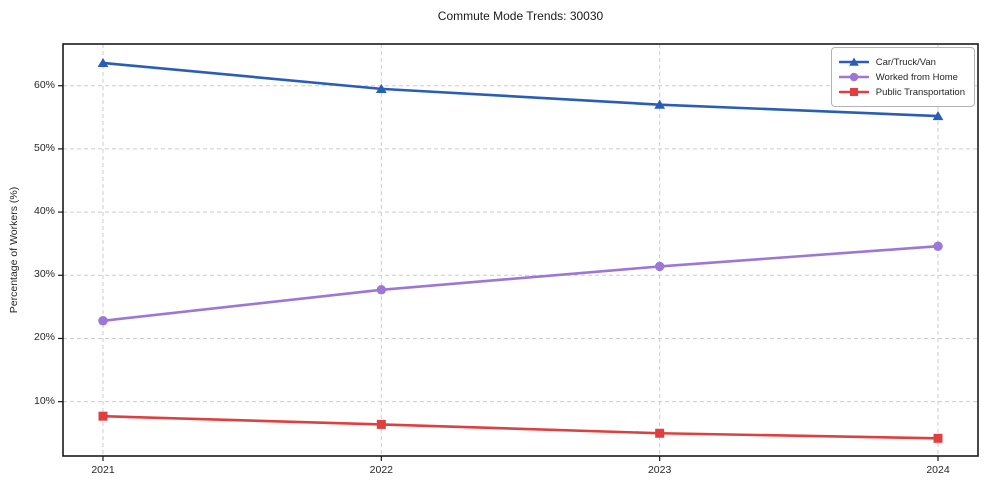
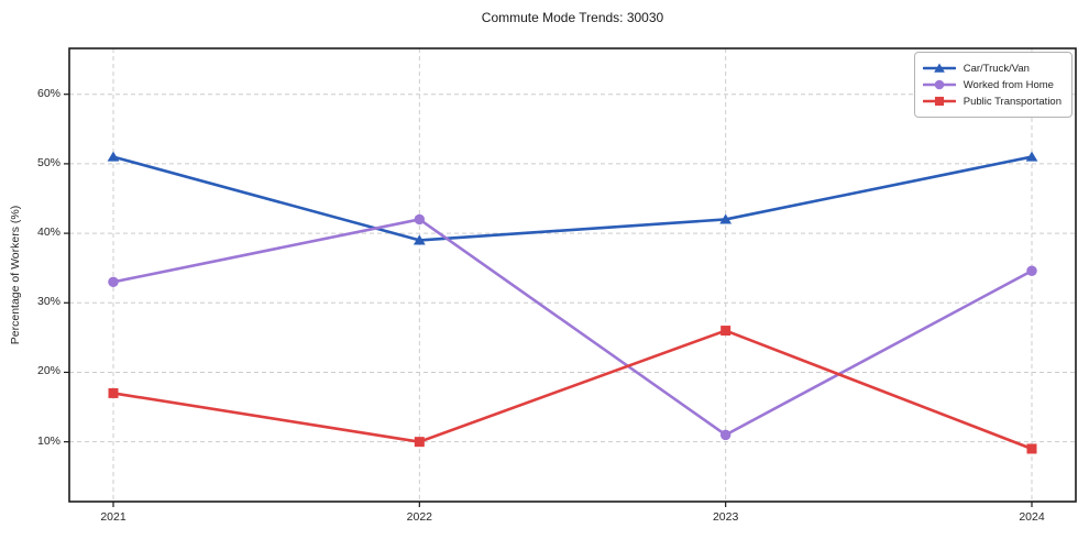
Car/Truck/Van/2021: 64% -> 51%
Worked from Home/2021: 23% -> 33%
Public Transportation/2021: 8% -> 17%
Car/Truck/Van/2022: 60% -> 39%
Worked from Home/2022: 28% -> 42%
Public Transportation/2022: 6% -> 10%
Car/Truck/Van/2023: 57% -> 42%
Worked from Home/2023: 31% -> 11%
Public Transportation/2023: 5% -> 26%
Car/Truck/Van/2024: 55% -> 51%
Public Transportation/2024: 4% -> 9%
